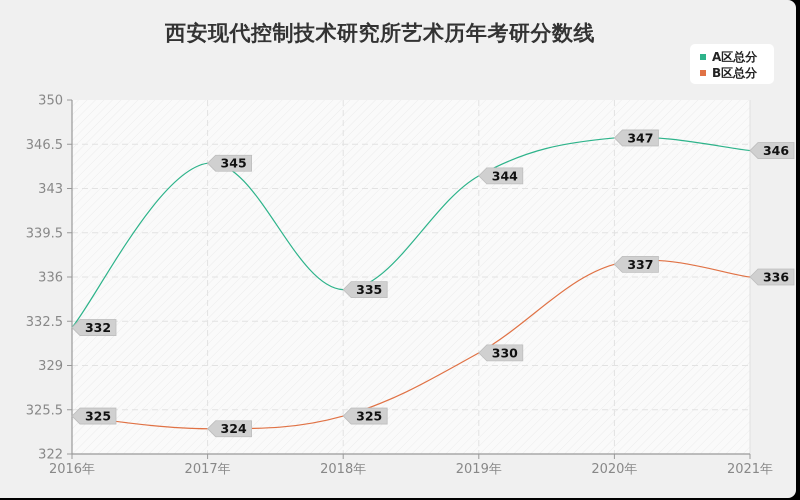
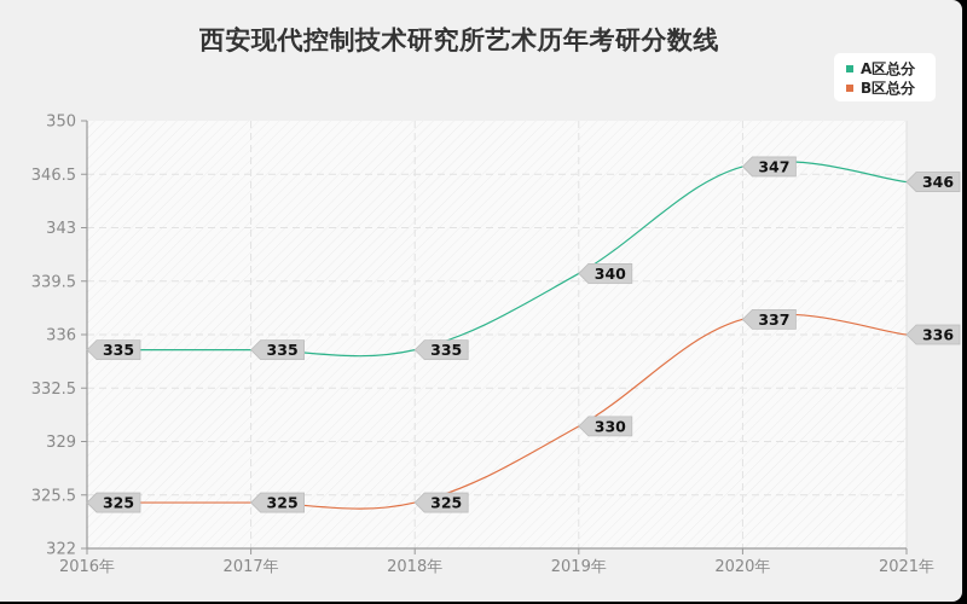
A区总分/2016年: 332 -> 335
A区总分/2017年: 345 -> 335
B区总分/2017年: 324 -> 325
A区总分/2019年: 344 -> 340
